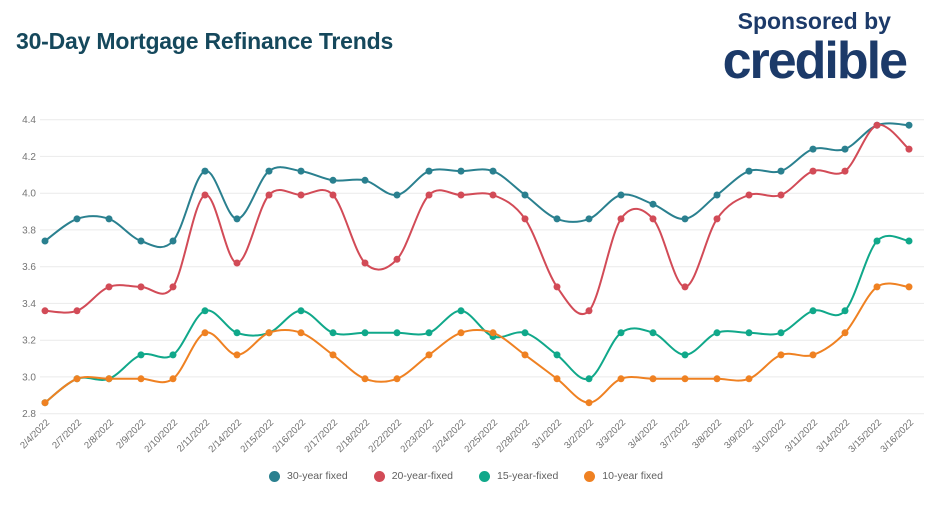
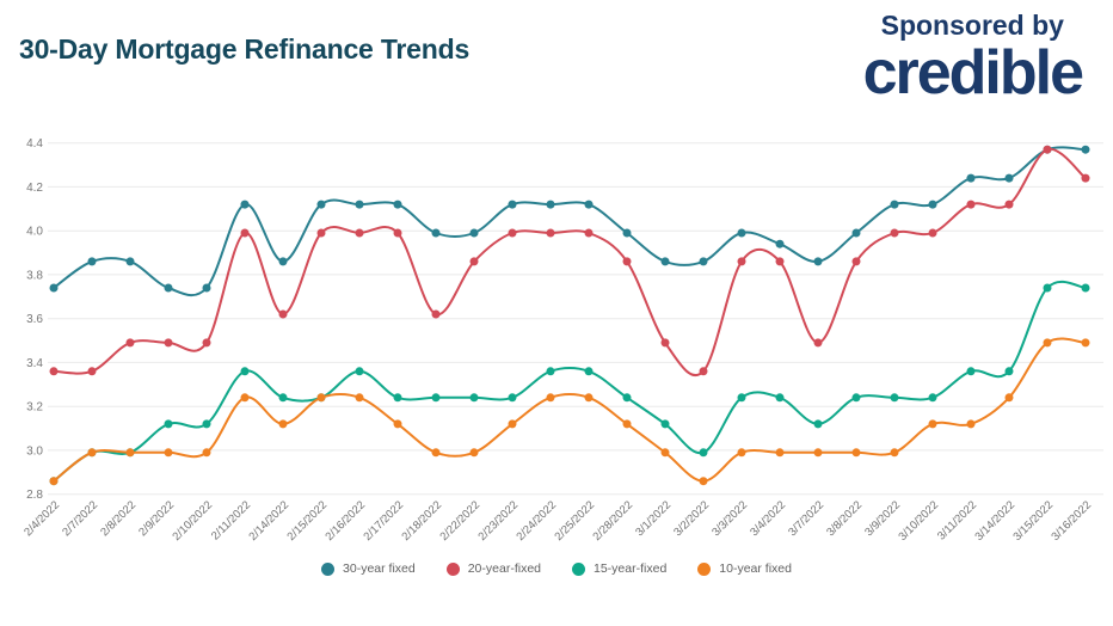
30-year fixed/2/17/2022: 4.07 -> 4.12
30-year fixed/2/18/2022: 4.07 -> 3.99
20-year-fixed/2/22/2022: 3.64 -> 3.86
15-year-fixed/2/25/2022: 3.22 -> 3.36
